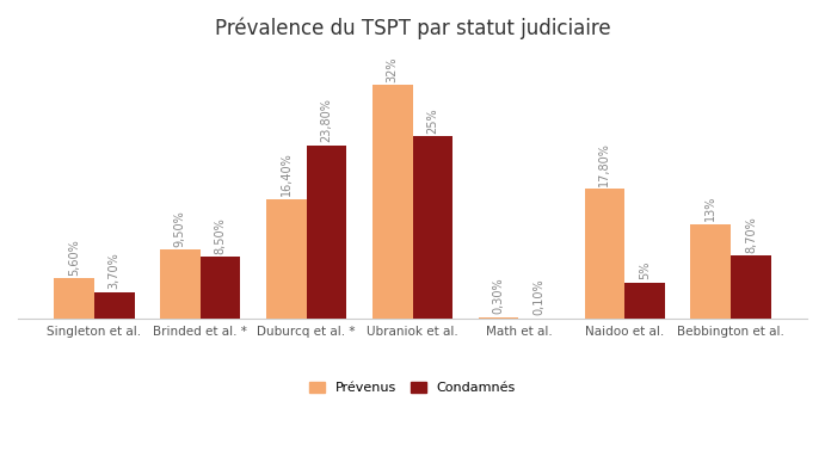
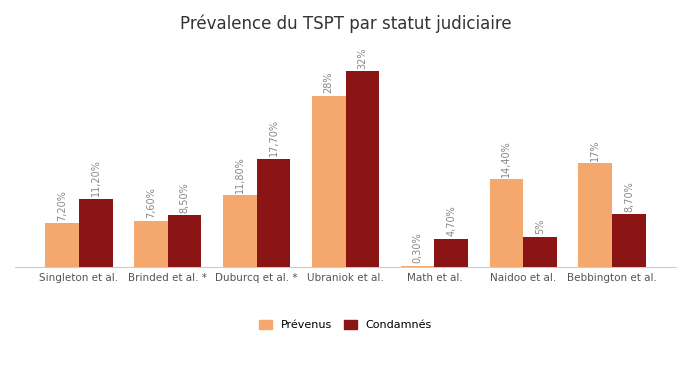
Prévenus/Singleton et al.: 5,60% -> 7,20%
Condamnés/Singleton et al.: 3,70% -> 11,20%
Prévenus/Brinded et al. *: 9,50% -> 7,60%
Prévenus/Duburcq et al. *: 16,40% -> 11,80%
Condamnés/Duburcq et al. *: 23,80% -> 17,70%
Prévenus/Ubraniok et al.: 32% -> 28%
Condamnés/Ubraniok et al.: 25% -> 32%
Condamnés/Math et al.: 0,10% -> 4,70%
Prévenus/Naidoo et al.: 17,80% -> 14,40%
Prévenus/Bebbington et al.: 13% -> 17%
